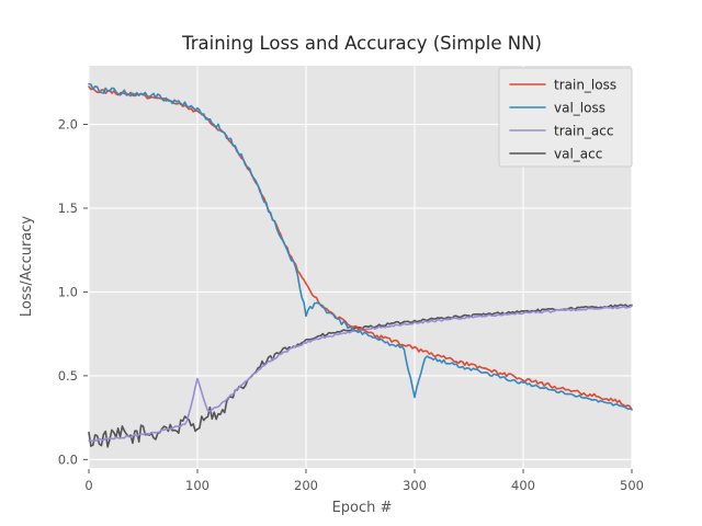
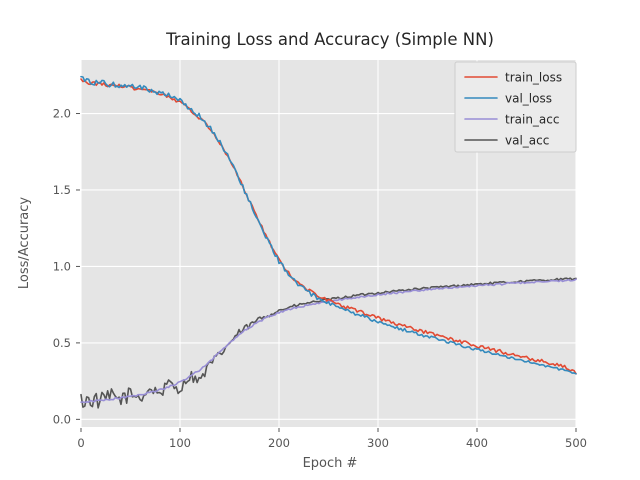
train_acc/100: 0.48 -> 0.24
val_loss/200: 0.87 -> 1.03
val_loss/300: 0.38 -> 0.64
